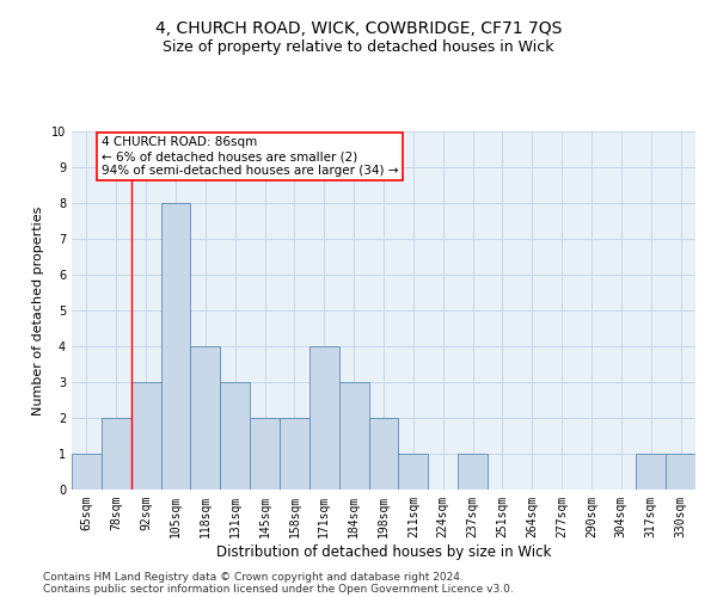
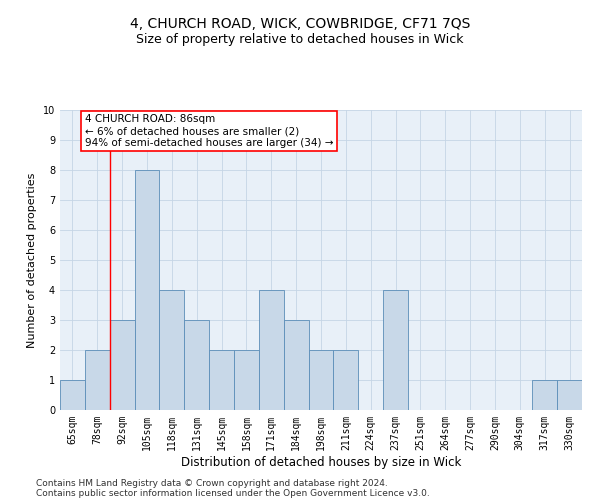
211sqm: 1 -> 2
237sqm: 1 -> 4
